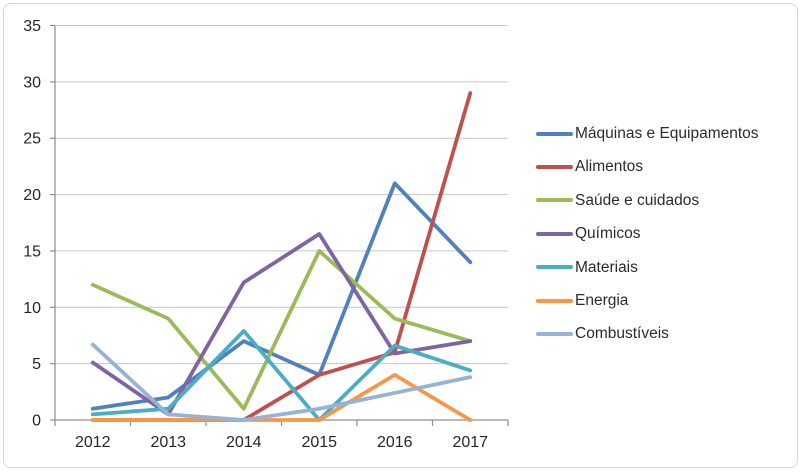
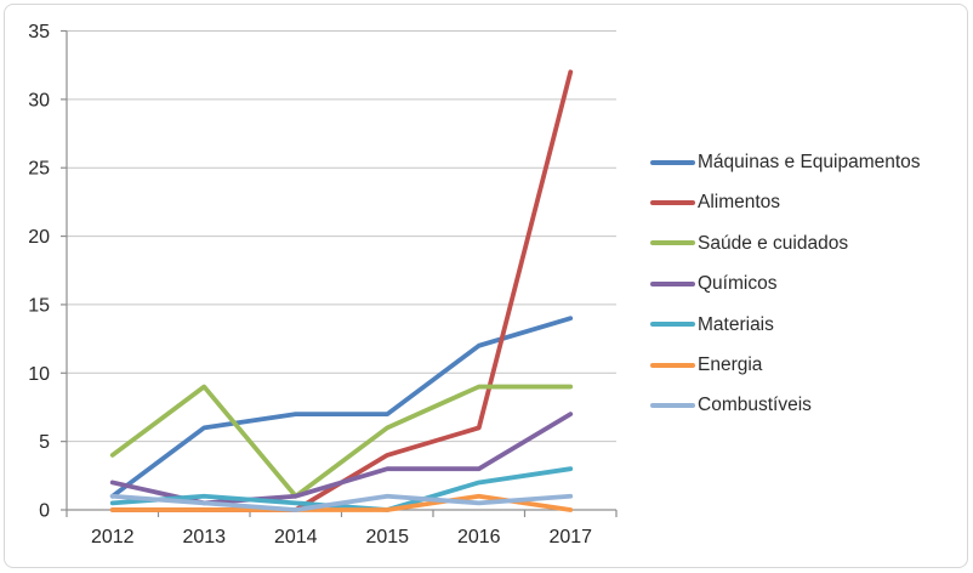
Saúde e cuidados/2012: 12 -> 4
Químicos/2012: 5.1 -> 2.0
Combustíveis/2012: 6.7 -> 1.0
Máquinas e Equipamentos/2013: 2 -> 6
Químicos/2014: 12.2 -> 1.0
Materiais/2014: 7.9 -> 0.5
Máquinas e Equipamentos/2015: 4 -> 7
Saúde e cuidados/2015: 15 -> 6
Químicos/2015: 16.5 -> 3.0
Máquinas e Equipamentos/2016: 21 -> 12
Químicos/2016: 5.9 -> 3.0
Materiais/2016: 6.6 -> 2.0
Energia/2016: 4 -> 1
Combustíveis/2016: 2.4 -> 0.5
Alimentos/2017: 29 -> 32
Saúde e cuidados/2017: 7 -> 9
Materiais/2017: 4.4 -> 3.0
Combustíveis/2017: 3.8 -> 1.0
